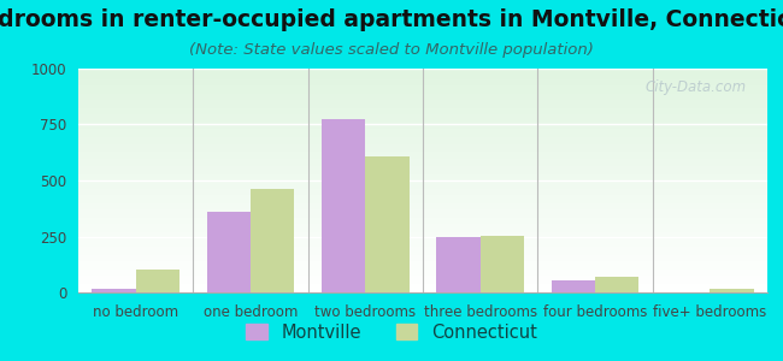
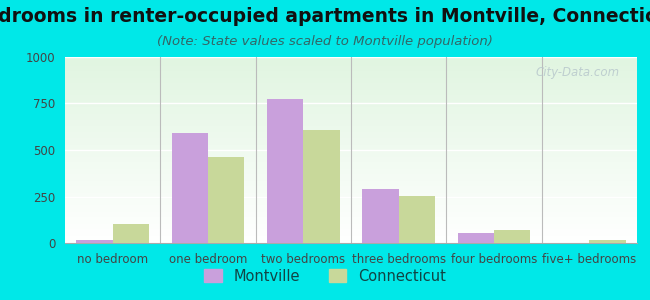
Montville/one bedroom: 360 -> 590
Montville/three bedrooms: 240 -> 290
